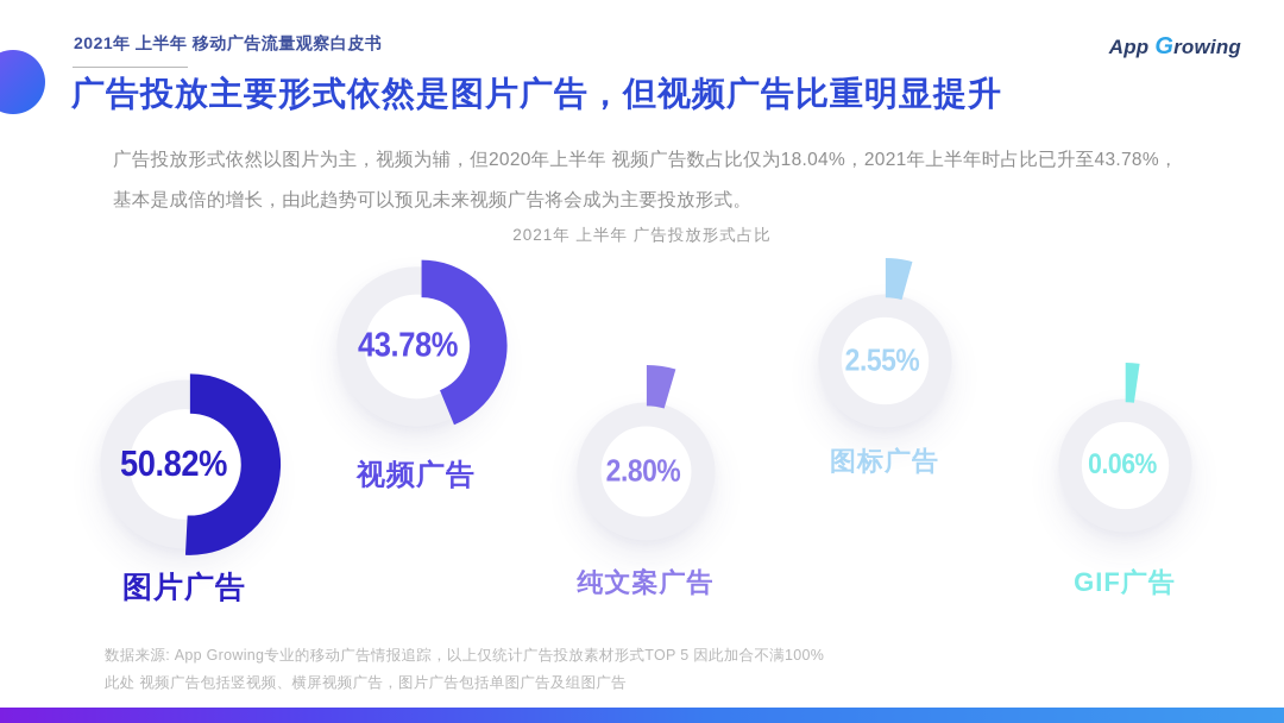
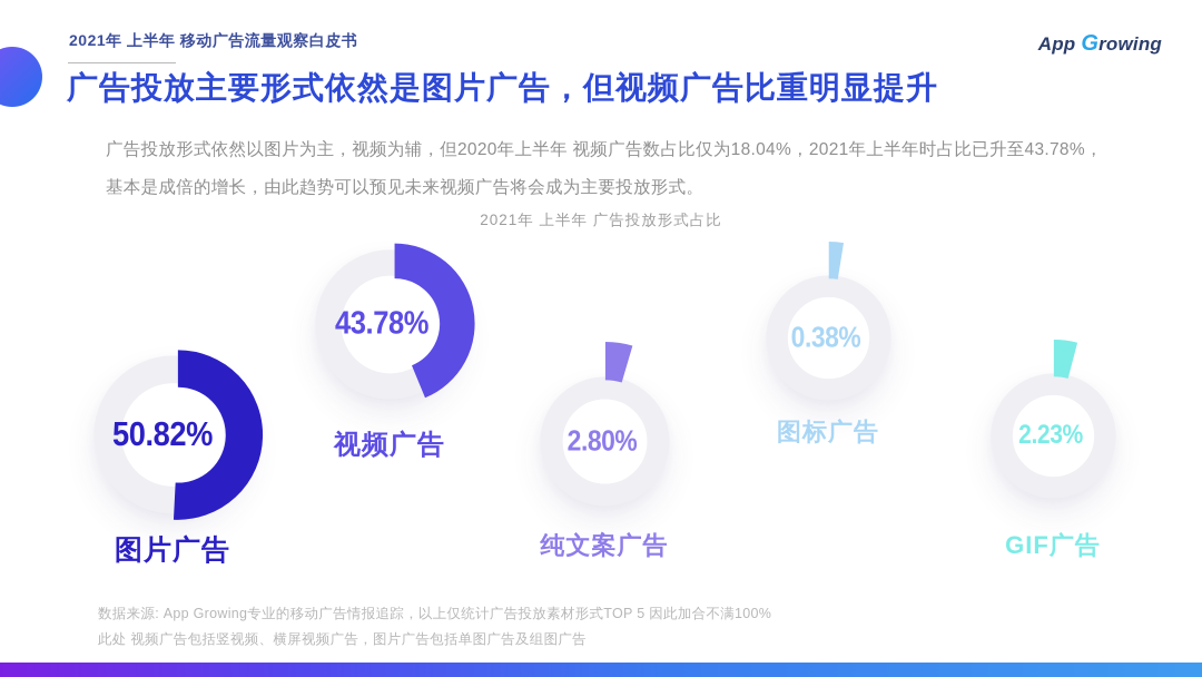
图标广告: 2.55% -> 0.38%
GIF广告: 0.06% -> 2.23%
